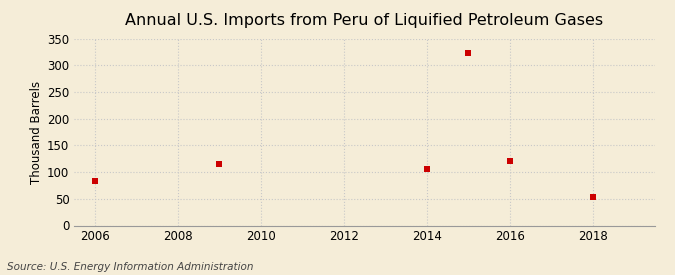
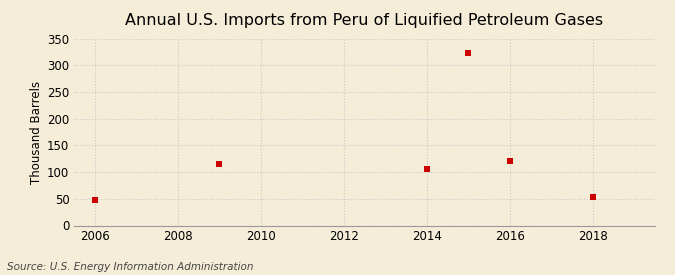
2006: 84 -> 47
